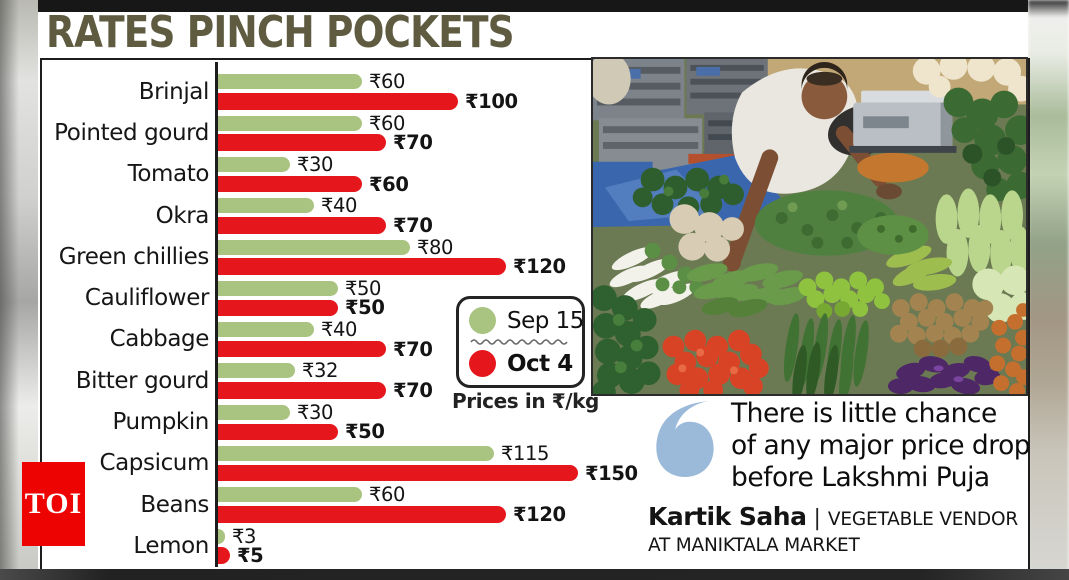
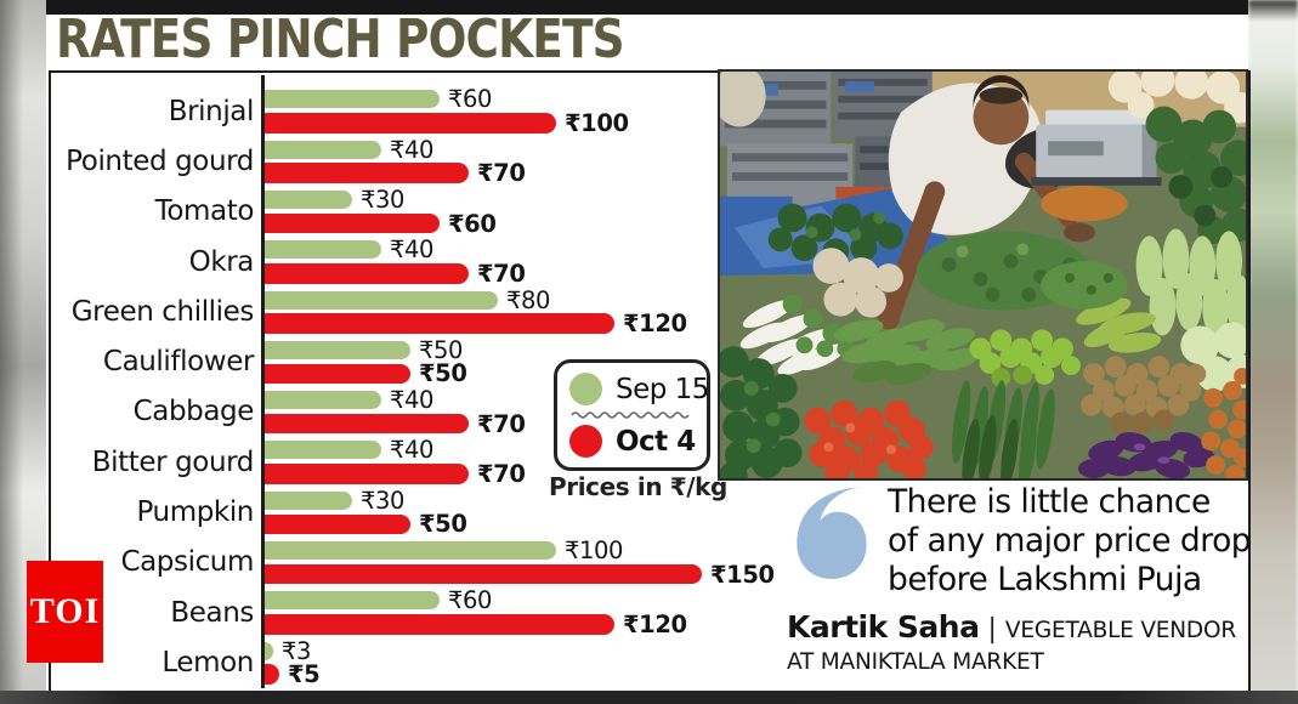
Sep 15/Pointed gourd: 60 -> 40
Sep 15/Bitter gourd: 32 -> 40
Sep 15/Capsicum: 115 -> 100
